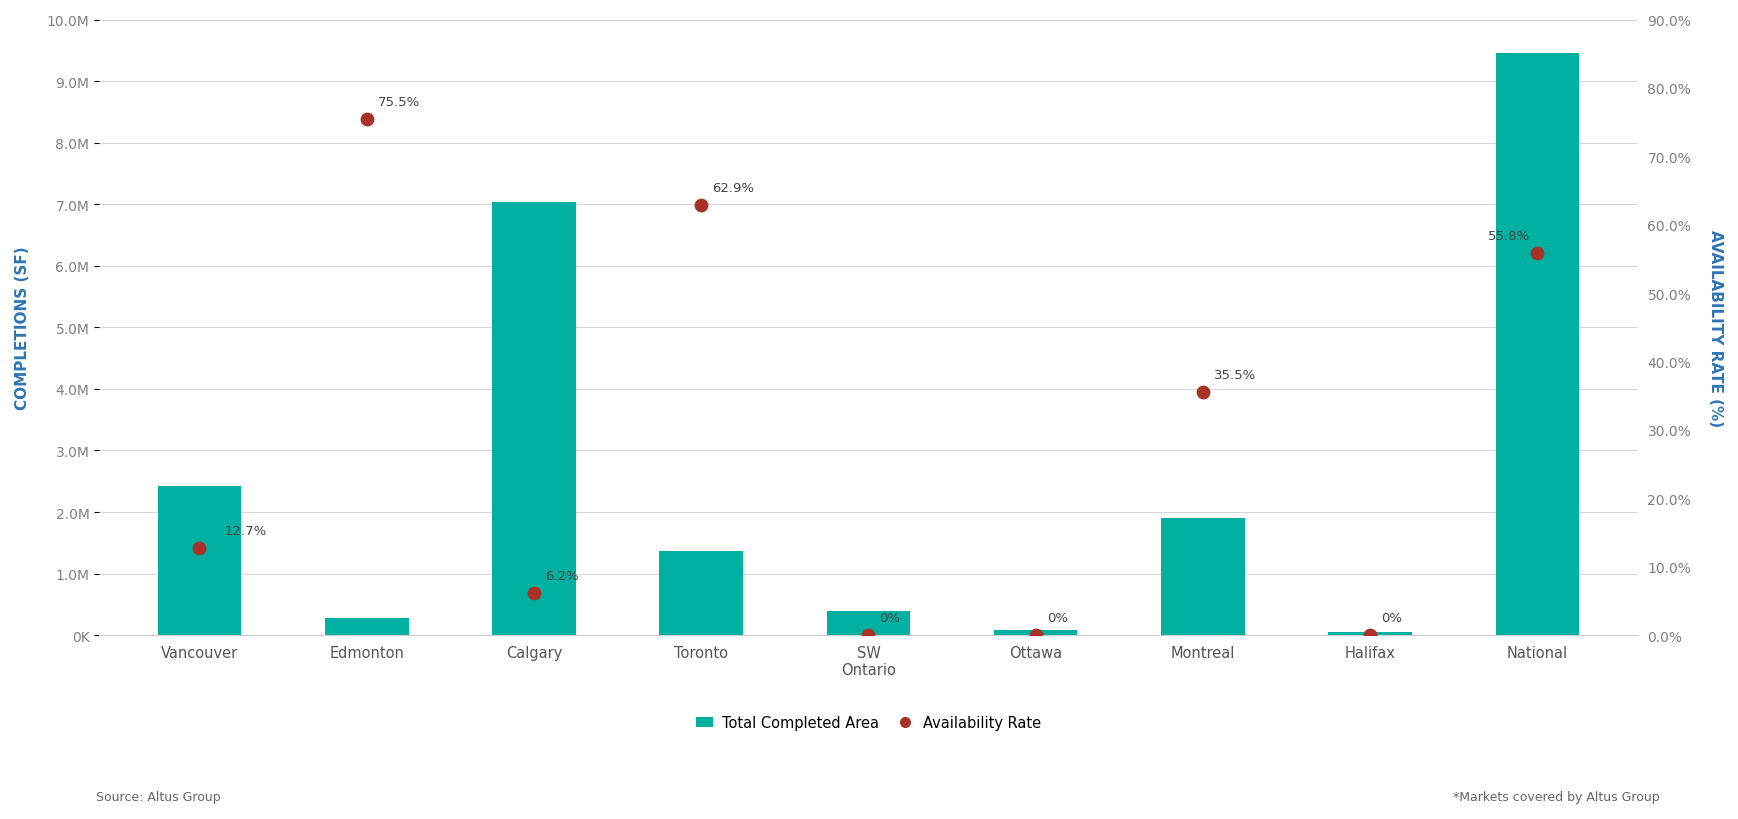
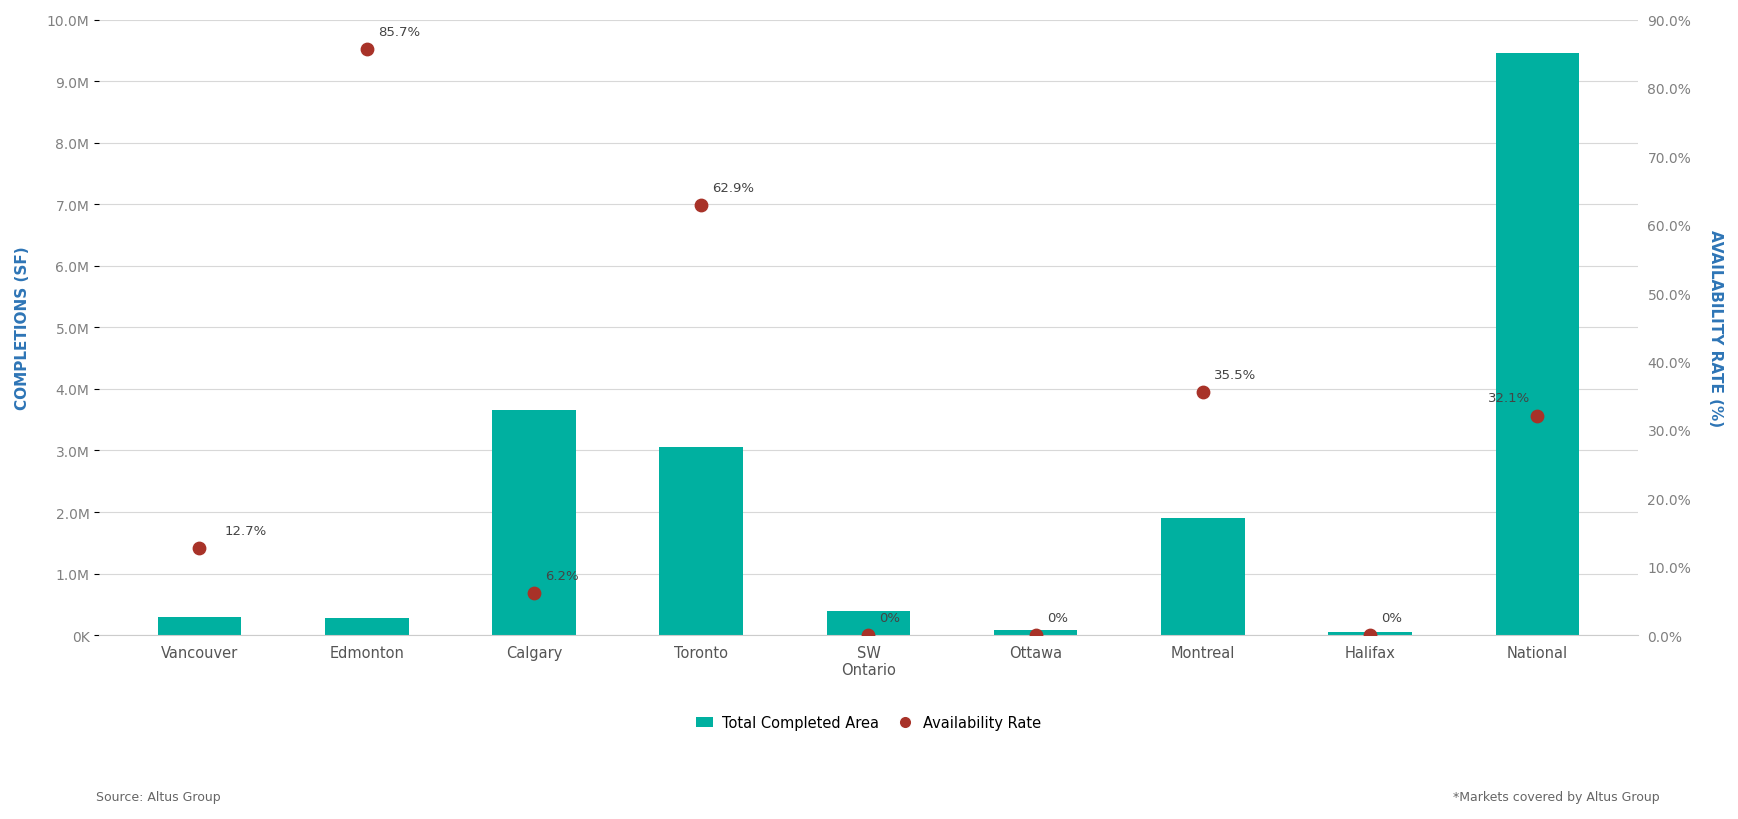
Total Completed Area/Vancouver: 2.42M -> 0.30M
Availability Rate/Edmonton: 75.5% -> 85.7%
Total Completed Area/Calgary: 7.04M -> 3.65M
Total Completed Area/Toronto: 1.36M -> 3.05M
Availability Rate/National: 55.8% -> 32.1%
